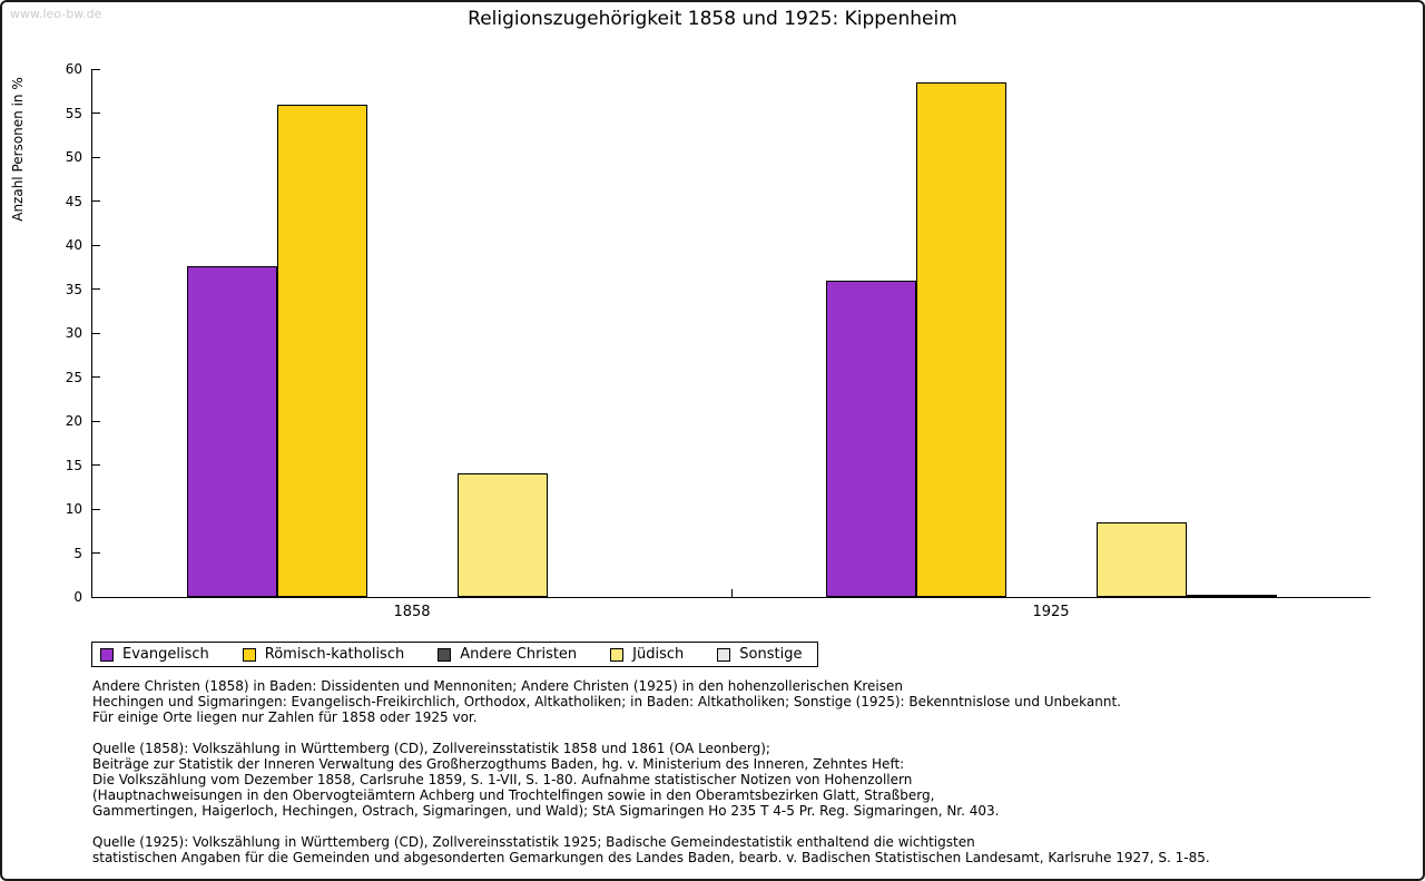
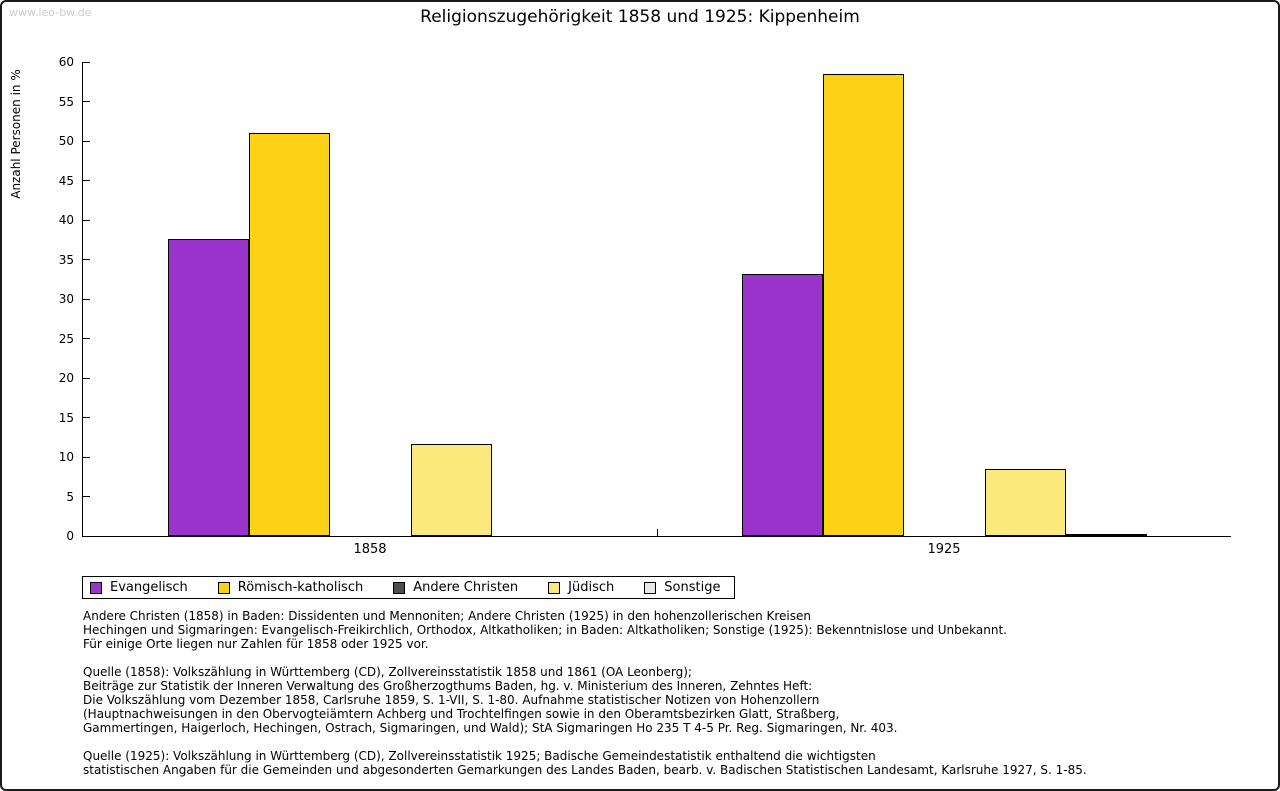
Römisch-katholisch/1858: 56 -> 51
Jüdisch/1858: 14 -> 12
Evangelisch/1925: 36 -> 33
